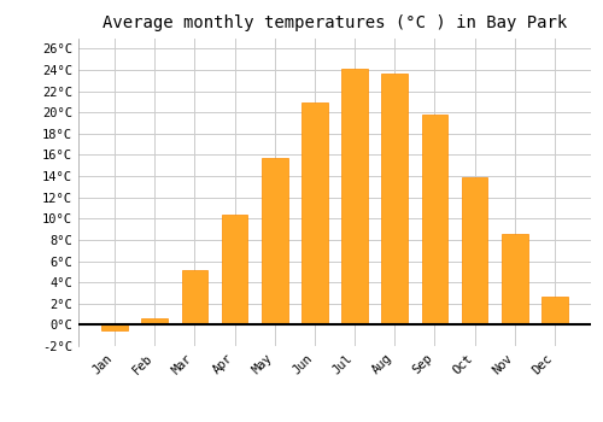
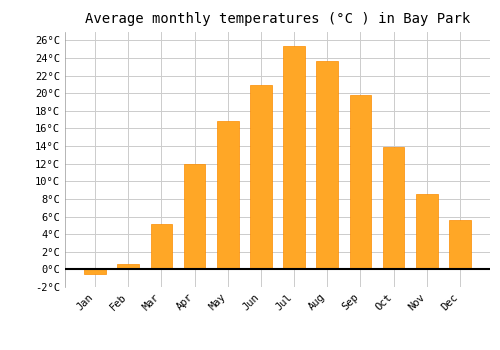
Apr: 10.4°C -> 12.0°C
May: 15.7°C -> 16.8°C
Jul: 24.1°C -> 25.4°C
Dec: 2.6°C -> 5.6°C
